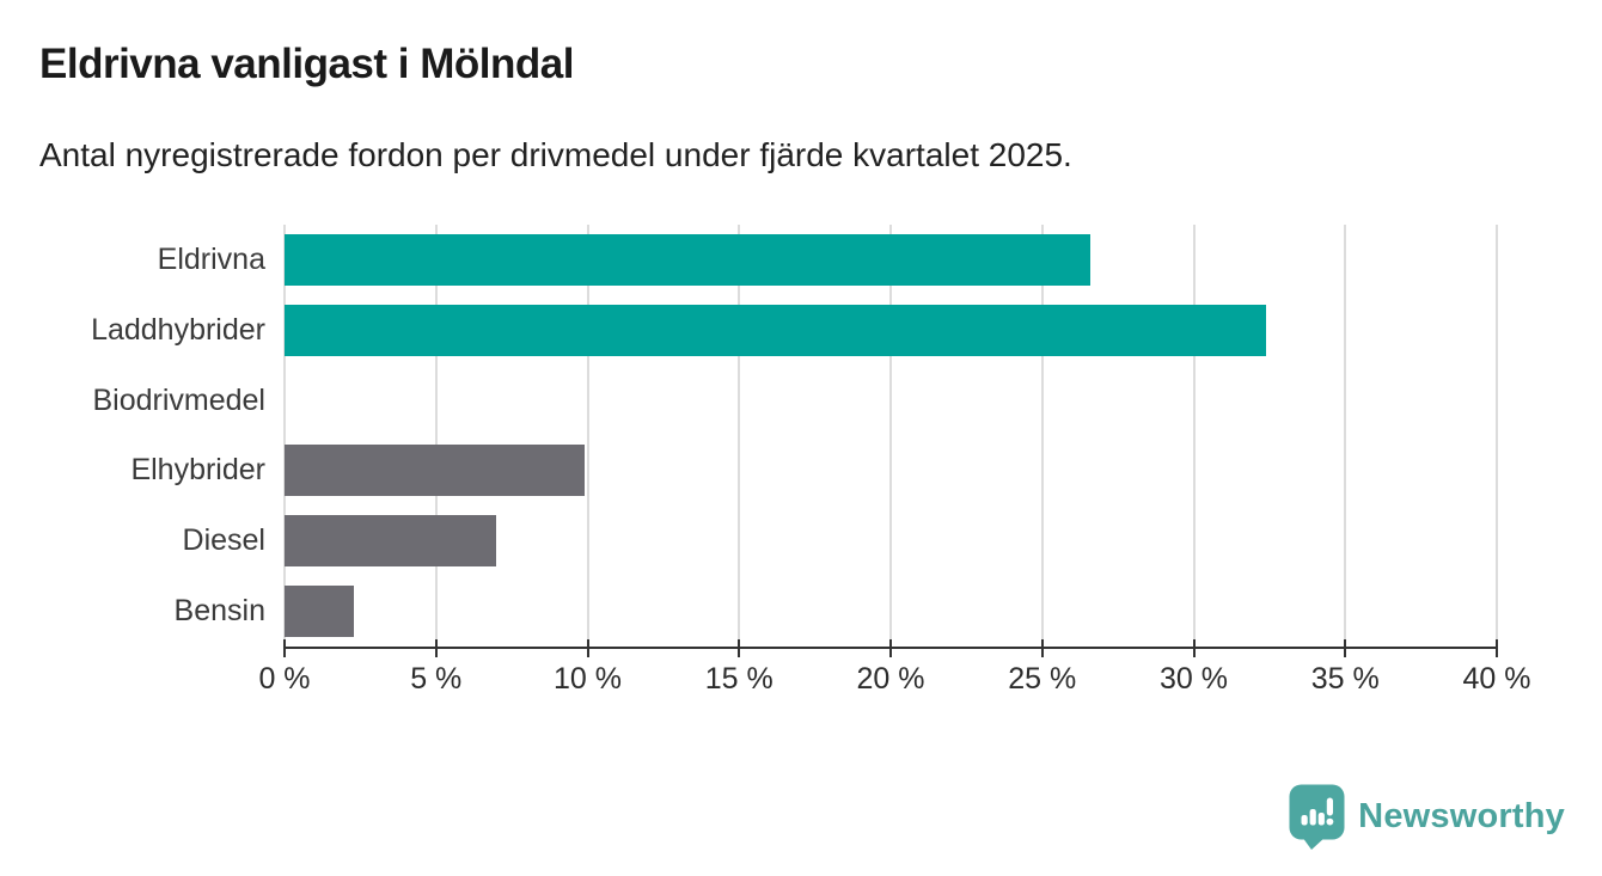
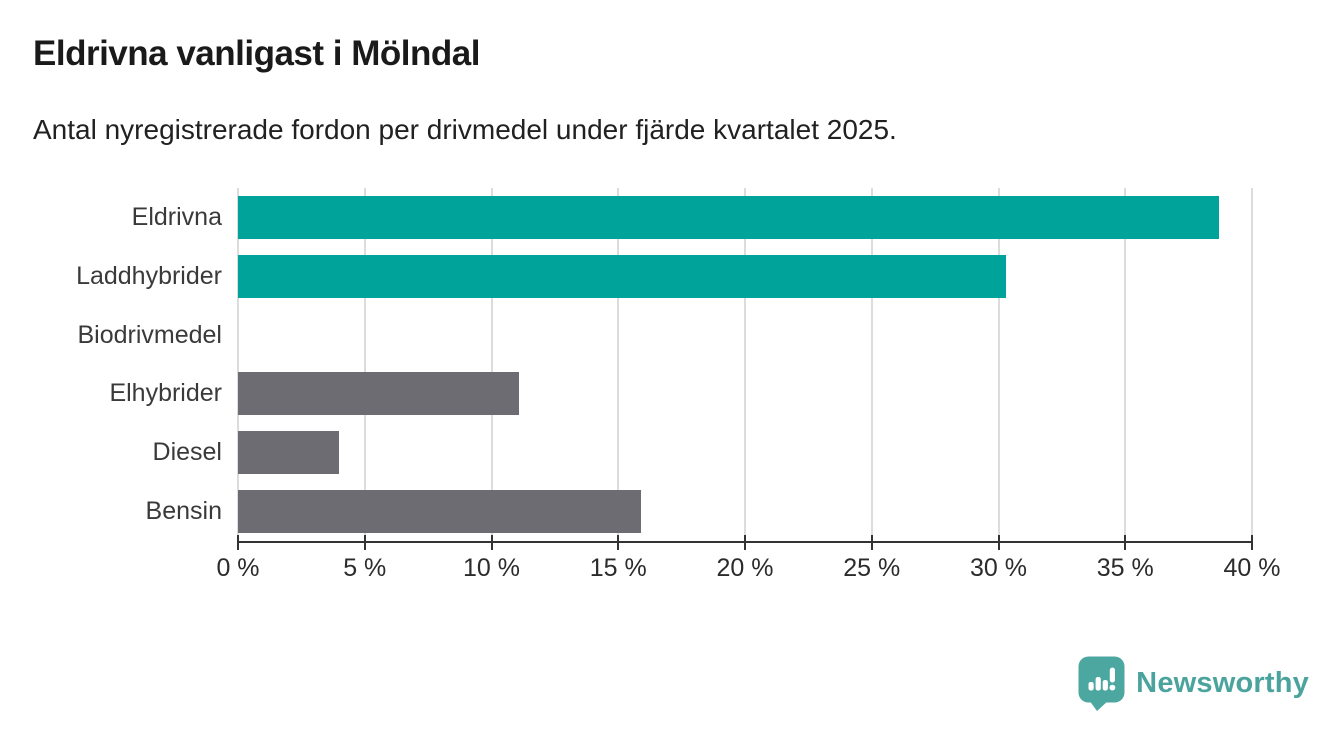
Eldrivna: 26.6% -> 38.7%
Laddhybrider: 32.4% -> 30.3%
Elhybrider: 9.9% -> 11.1%
Diesel: 7.0% -> 4.0%
Bensin: 2.3% -> 15.9%
